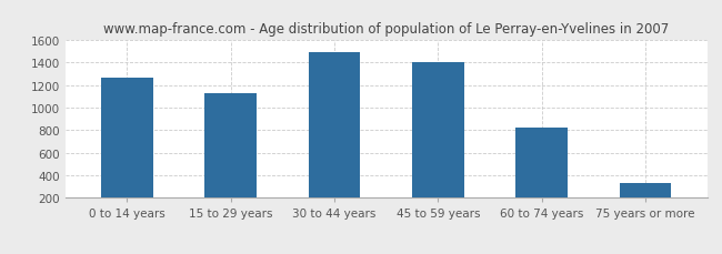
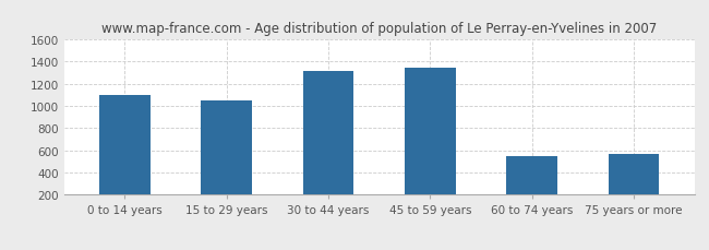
0 to 14 years: 1260 -> 1100
15 to 29 years: 1130 -> 1050
30 to 44 years: 1490 -> 1310
45 to 59 years: 1400 -> 1340
60 to 74 years: 820 -> 550
75 years or more: 330 -> 570
